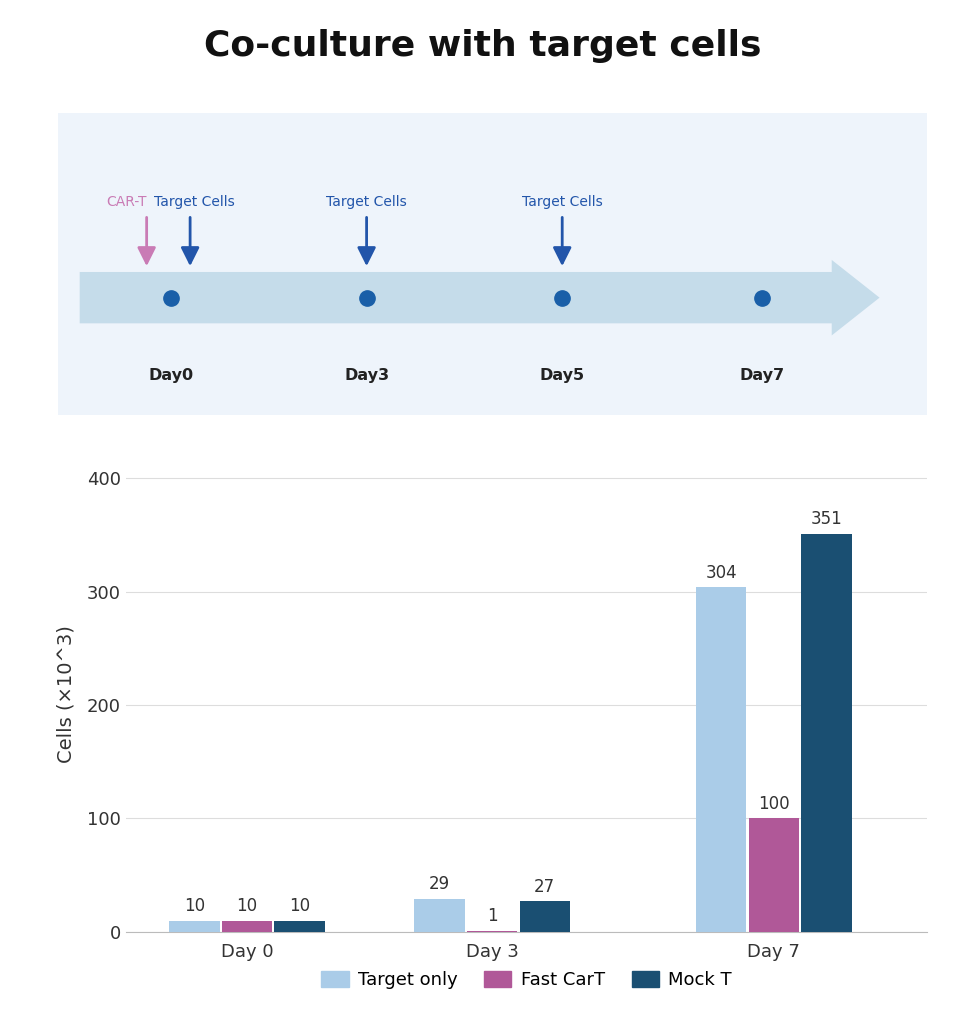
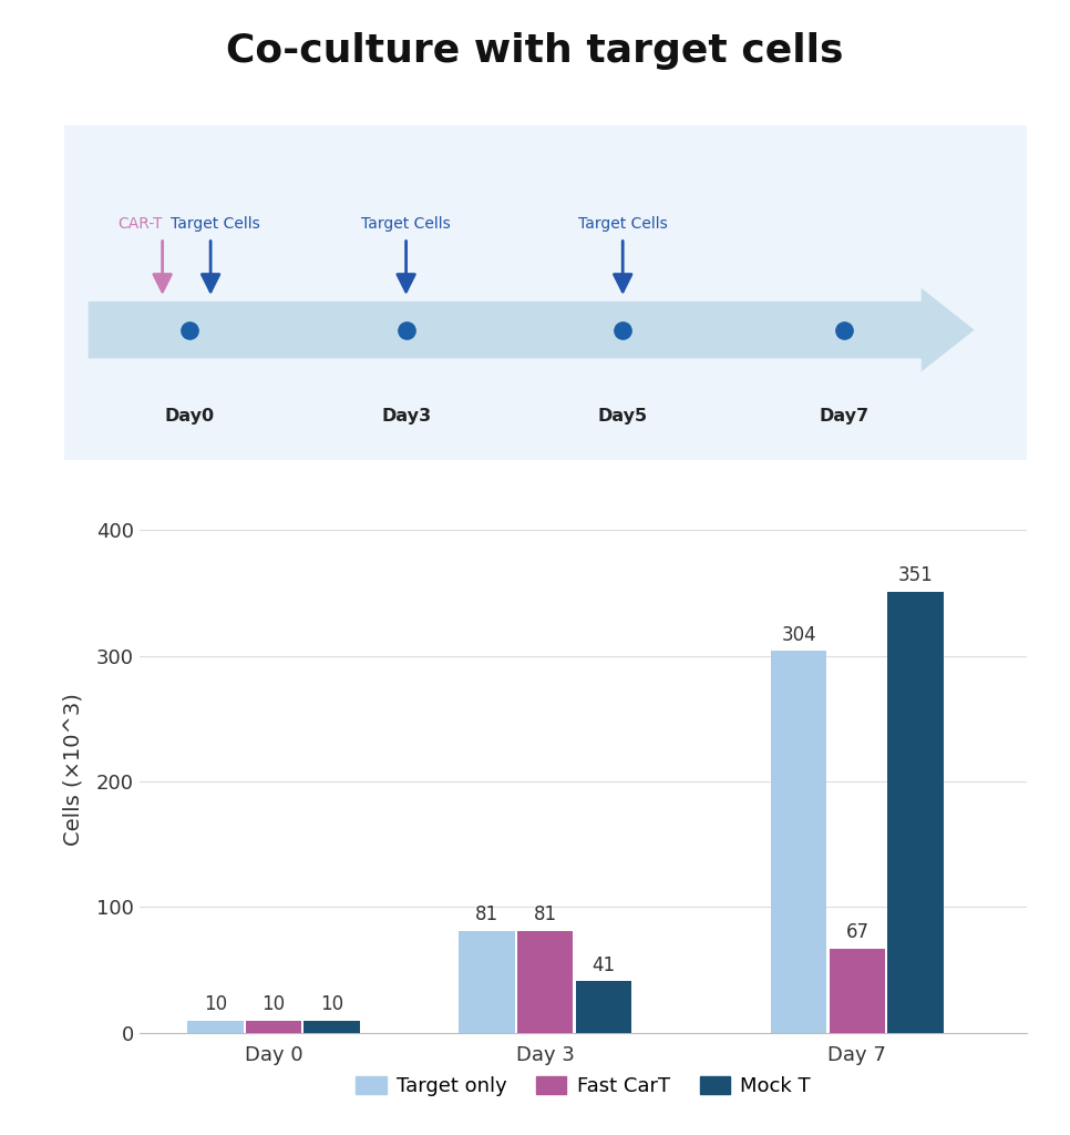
Target only/Day 3: 29 -> 81
Fast CarT/Day 3: 1 -> 81
Mock T/Day 3: 27 -> 41
Fast CarT/Day 7: 100 -> 67
